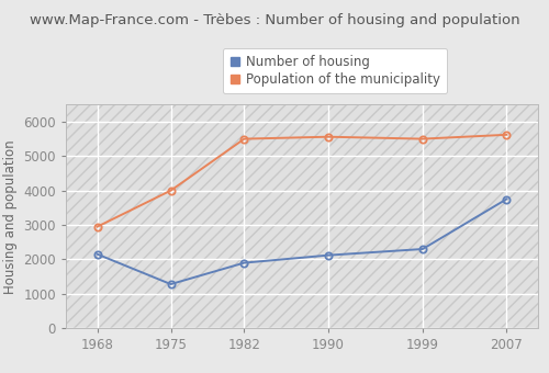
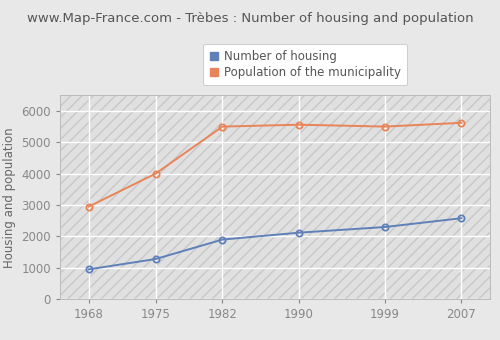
Number of housing/1968: 2150 -> 950
Number of housing/2007: 3750 -> 2580
